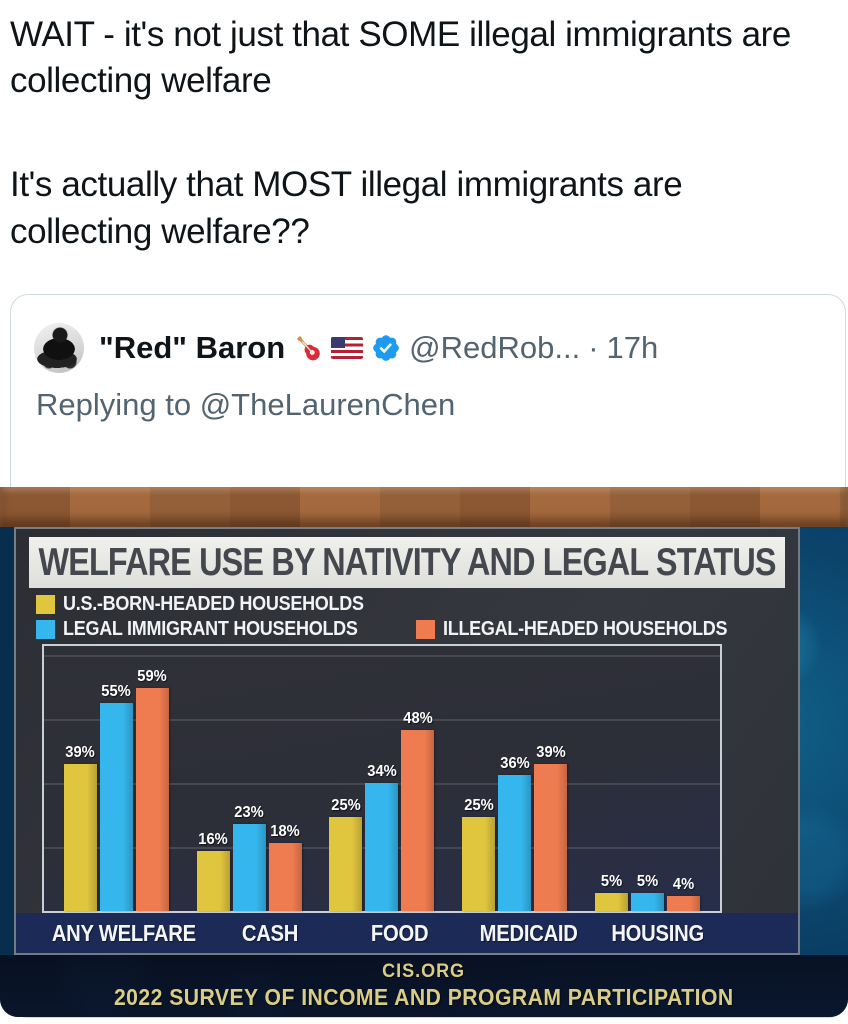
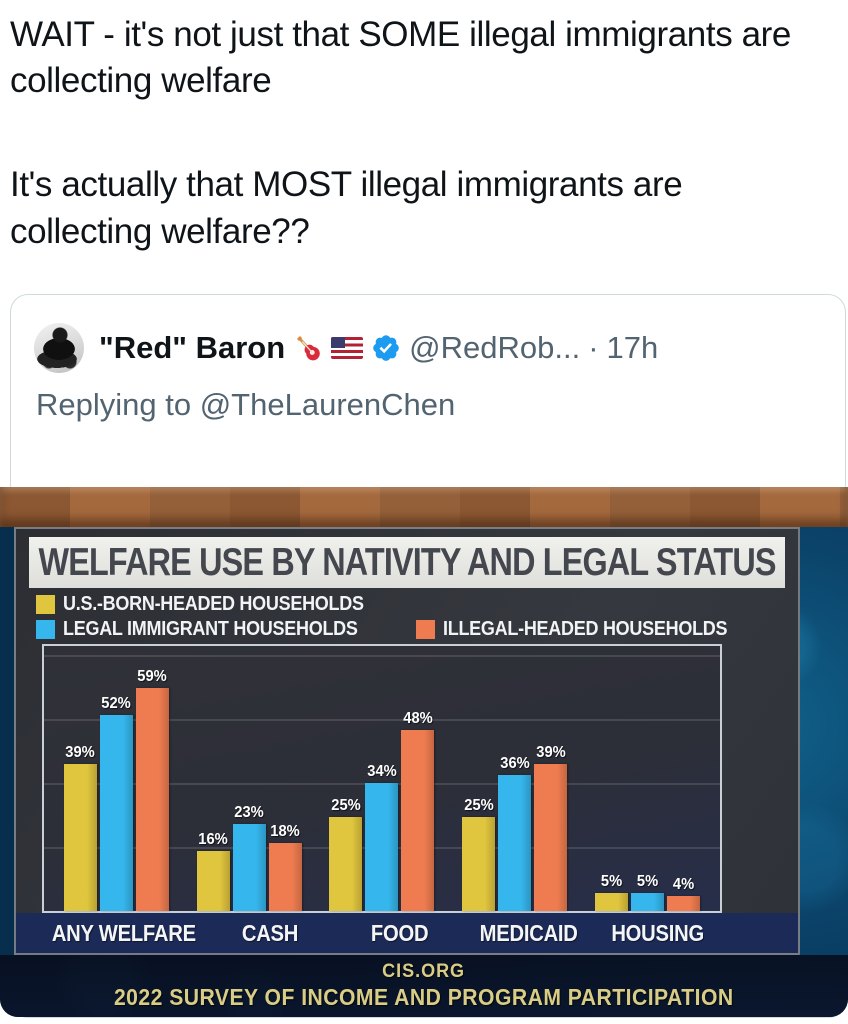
LEGAL IMMIGRANT HOUSEHOLDS/ANY WELFARE: 55% -> 52%
